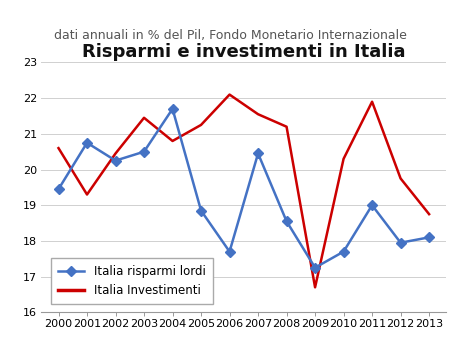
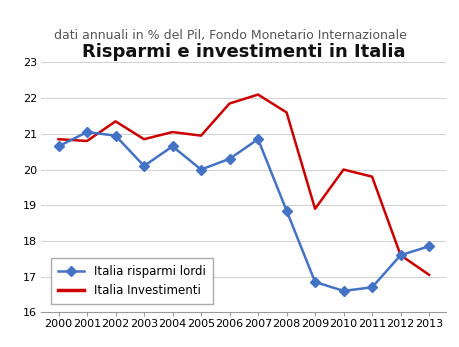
Italia risparmi lordi/2000: 19.45 -> 20.65
Italia Investimenti/2000: 20.60 -> 20.85
Italia risparmi lordi/2001: 20.75 -> 21.05
Italia Investimenti/2001: 19.30 -> 20.80
Italia risparmi lordi/2002: 20.25 -> 20.95
Italia Investimenti/2002: 20.45 -> 21.35
Italia risparmi lordi/2003: 20.50 -> 20.10
Italia Investimenti/2003: 21.45 -> 20.85
Italia risparmi lordi/2004: 21.70 -> 20.65
Italia Investimenti/2004: 20.80 -> 21.05
Italia risparmi lordi/2005: 18.85 -> 20.00
Italia Investimenti/2005: 21.25 -> 20.95
Italia risparmi lordi/2006: 17.70 -> 20.30
Italia Investimenti/2006: 22.10 -> 21.85
Italia risparmi lordi/2007: 20.45 -> 20.85
Italia Investimenti/2007: 21.55 -> 22.10
Italia risparmi lordi/2008: 18.55 -> 18.85
Italia Investimenti/2008: 21.20 -> 21.60
Italia risparmi lordi/2009: 17.25 -> 16.85
Italia Investimenti/2009: 16.70 -> 18.90
Italia risparmi lordi/2010: 17.70 -> 16.60
Italia Investimenti/2010: 20.30 -> 20.00
Italia risparmi lordi/2011: 19.00 -> 16.70
Italia Investimenti/2011: 21.90 -> 19.80
Italia risparmi lordi/2012: 17.95 -> 17.60
Italia Investimenti/2012: 19.75 -> 17.60
Italia risparmi lordi/2013: 18.10 -> 17.85
Italia Investimenti/2013: 18.75 -> 17.05
